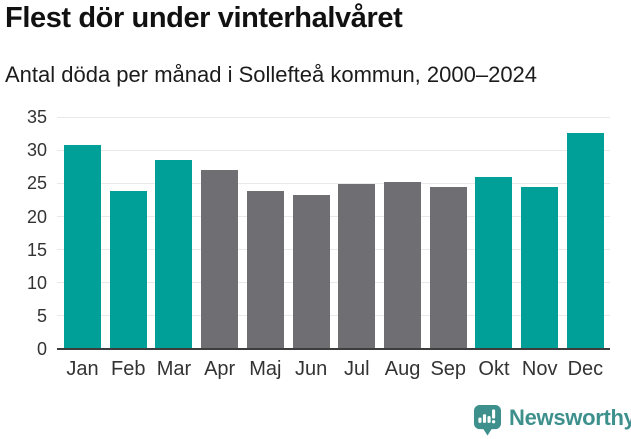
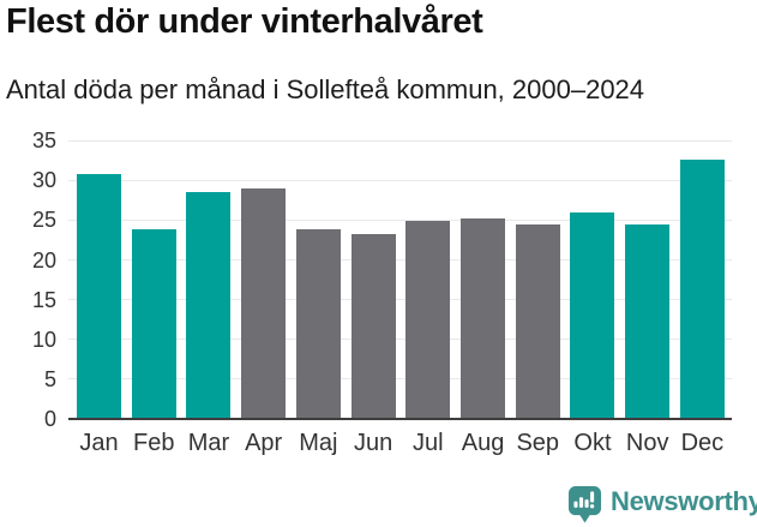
Apr: 27 -> 29
